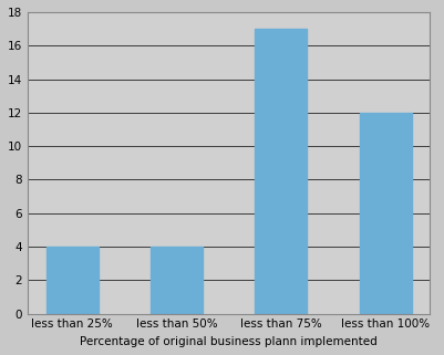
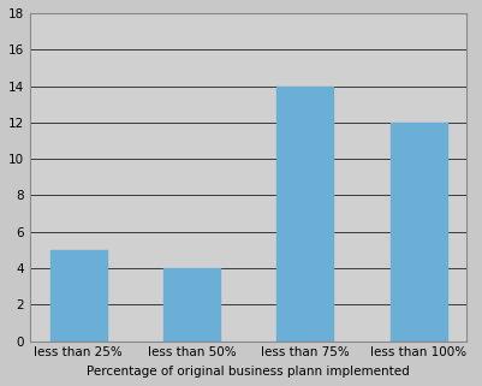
less than 25%: 4 -> 5
less than 75%: 17 -> 14
